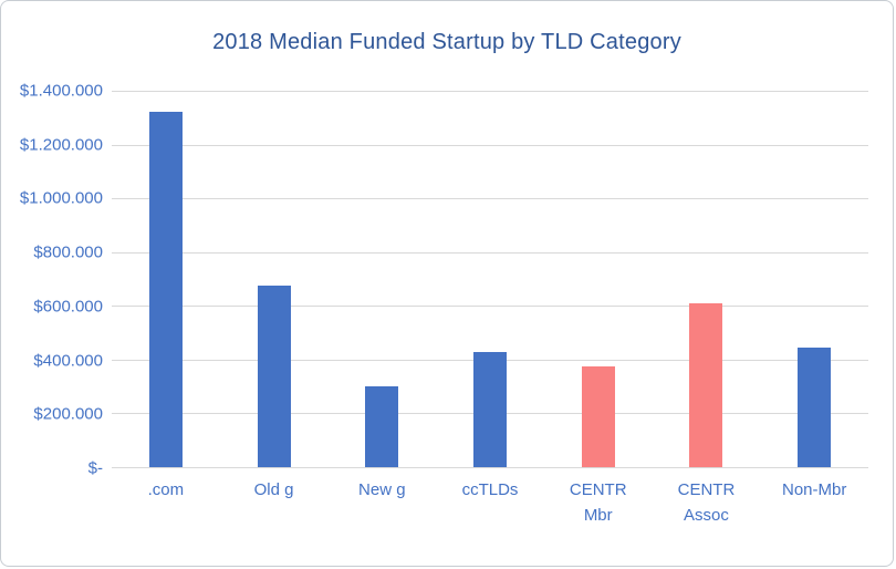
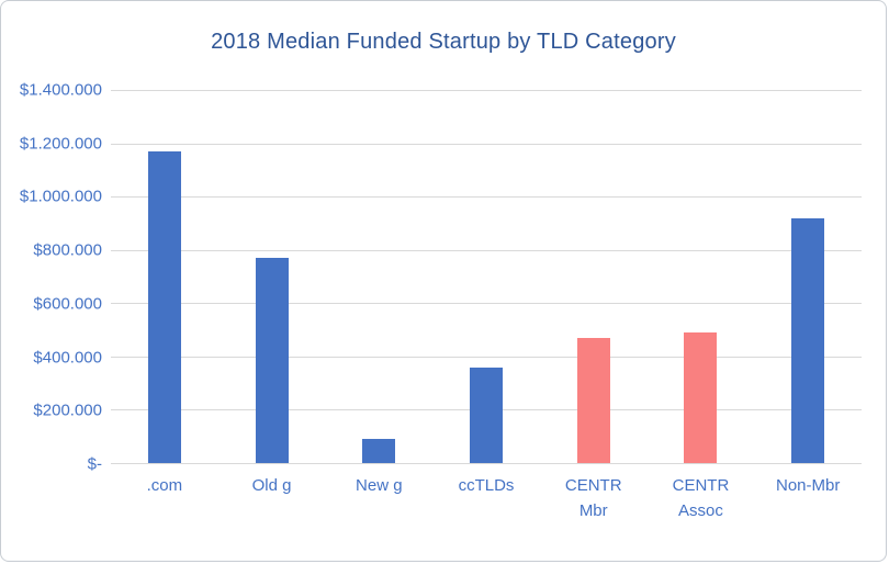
.com: $1320000 -> $1170000
Old g: $680000 -> $770000
New g: $300000 -> $90000
ccTLDs: $430000 -> $360000
CENTR Mbr: $380000 -> $470000
CENTR Assoc: $610000 -> $490000
Non-Mbr: $440000 -> $920000
